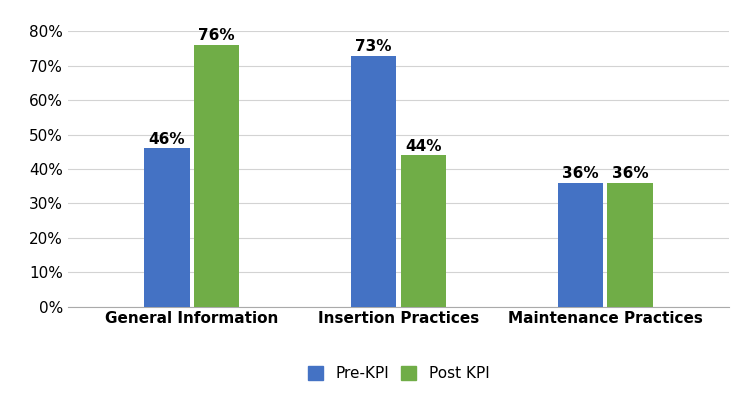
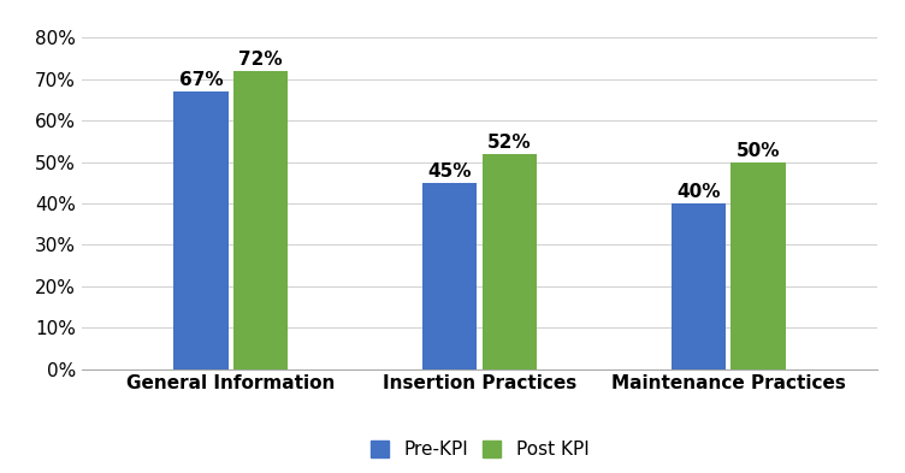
Pre-KPI/General Information: 46% -> 67%
Post KPI/General Information: 76% -> 72%
Pre-KPI/Insertion Practices: 73% -> 45%
Post KPI/Insertion Practices: 44% -> 52%
Pre-KPI/Maintenance Practices: 36% -> 40%
Post KPI/Maintenance Practices: 36% -> 50%
